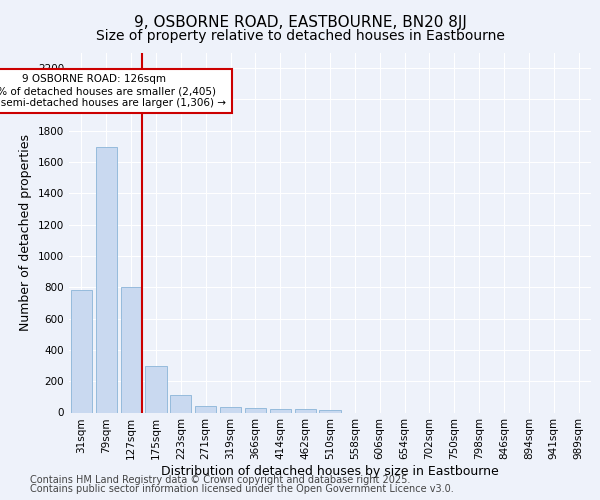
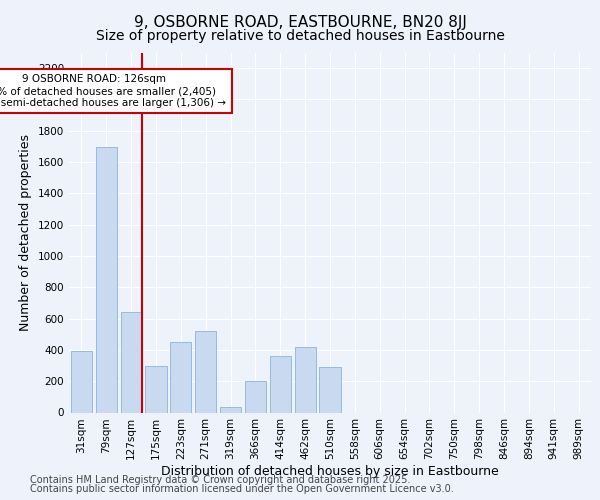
31sqm: 780 -> 390
127sqm: 800 -> 640
223sqm: 110 -> 450
271sqm: 40 -> 520
366sqm: 30 -> 200
414sqm: 20 -> 360
462sqm: 20 -> 420
510sqm: 20 -> 290
